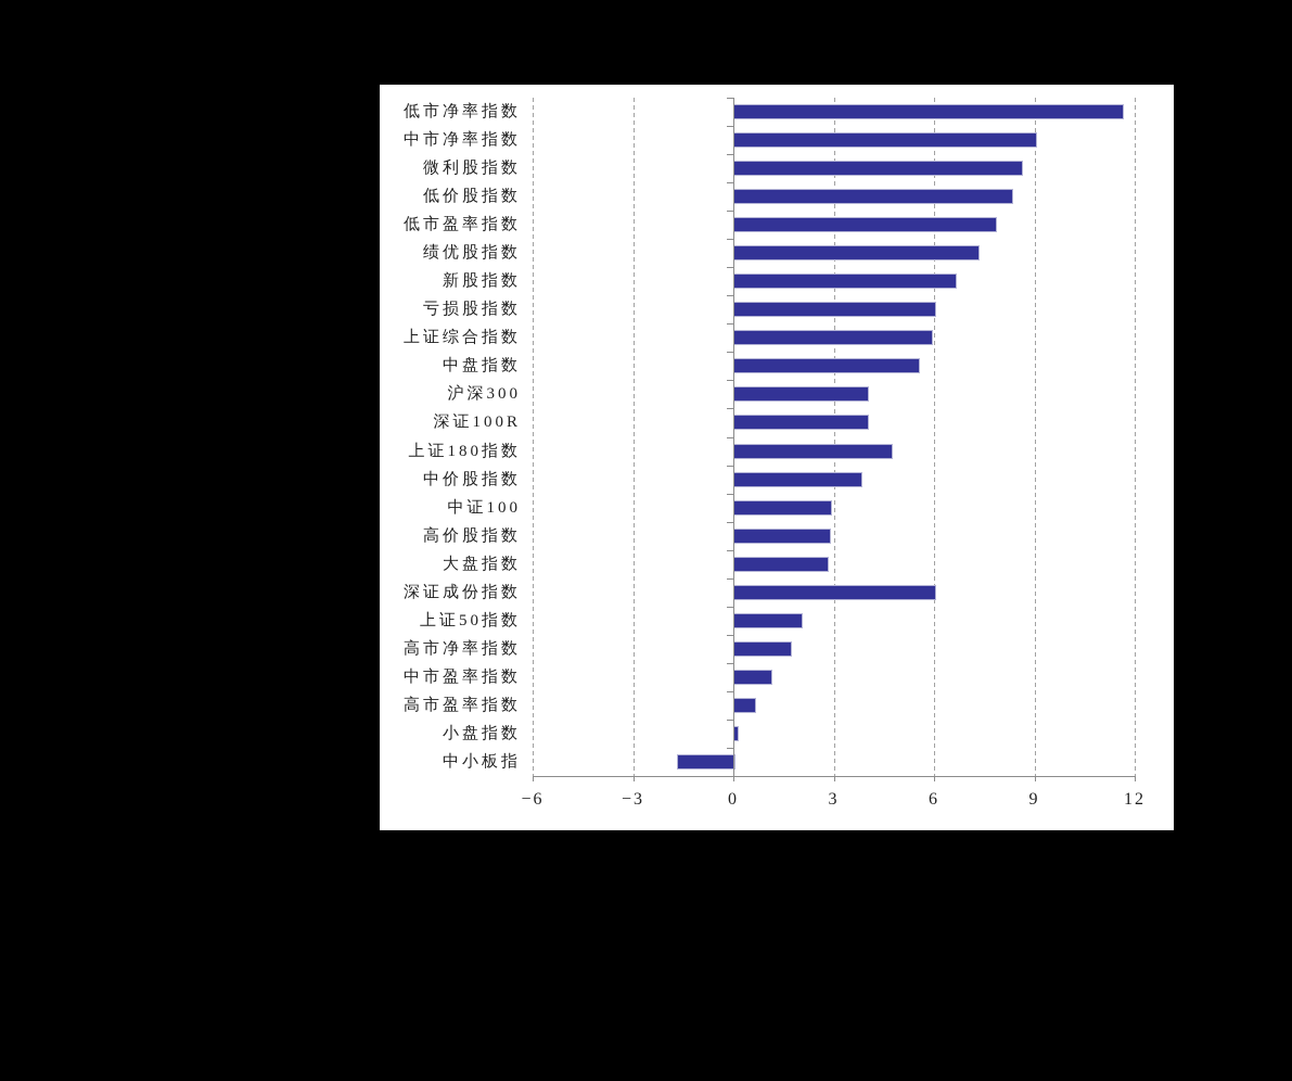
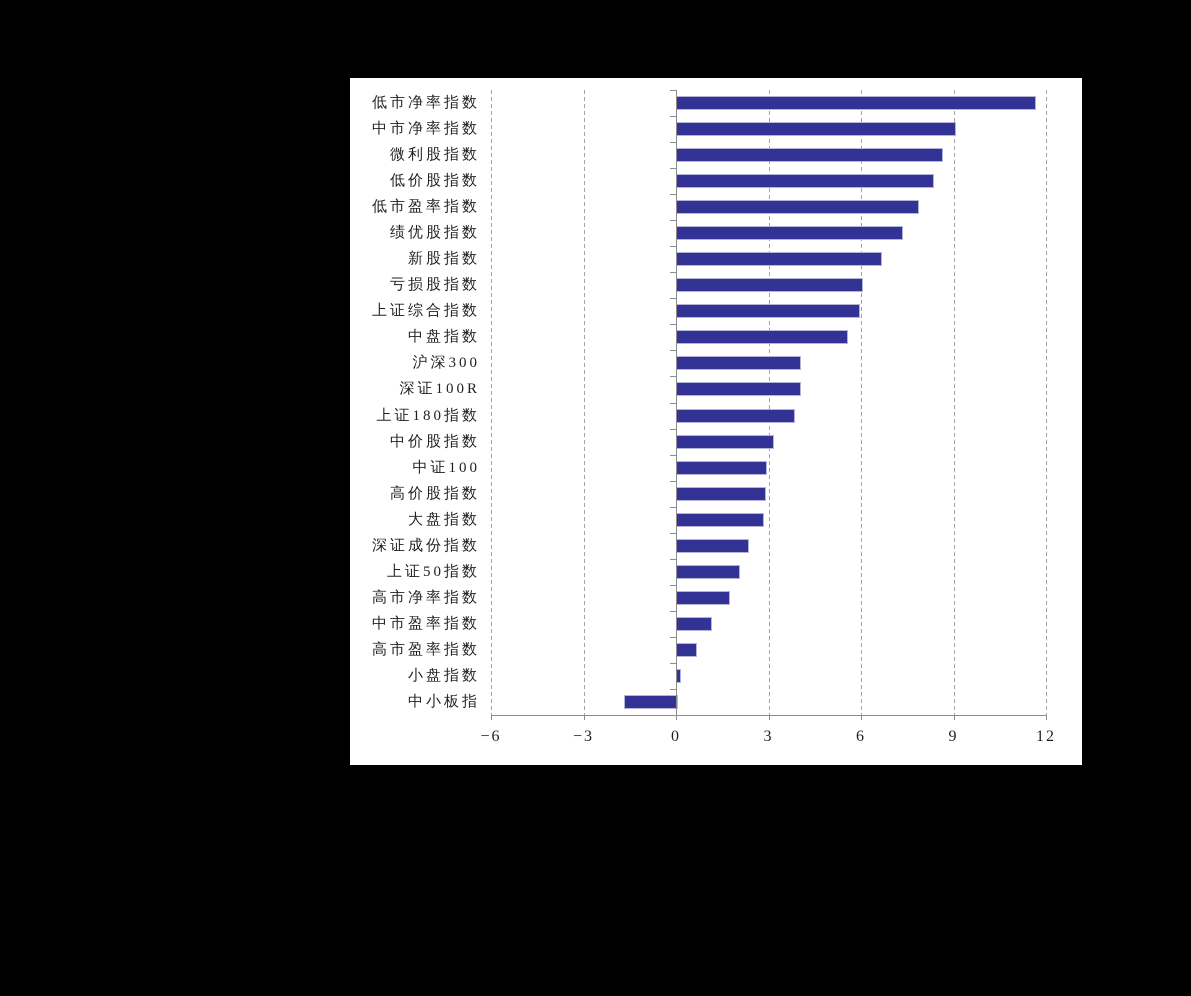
上证180指数: 4.7 -> 3.8
中价股指数: 3.8 -> 3.1
深证成份指数: 6.0 -> 2.3
